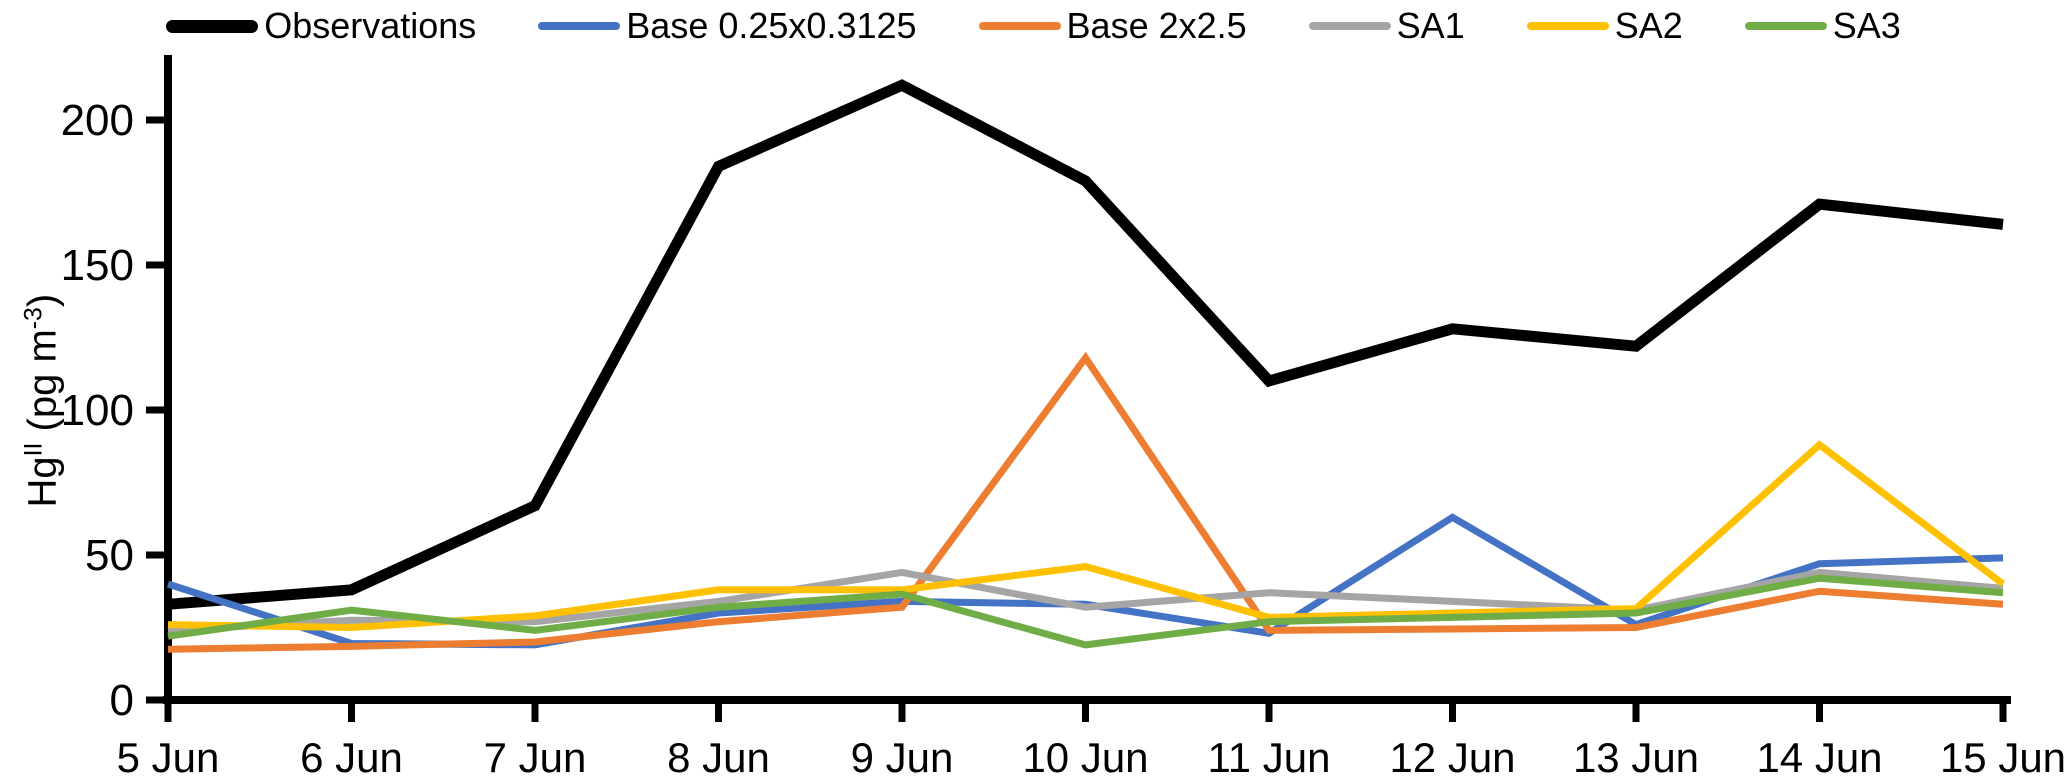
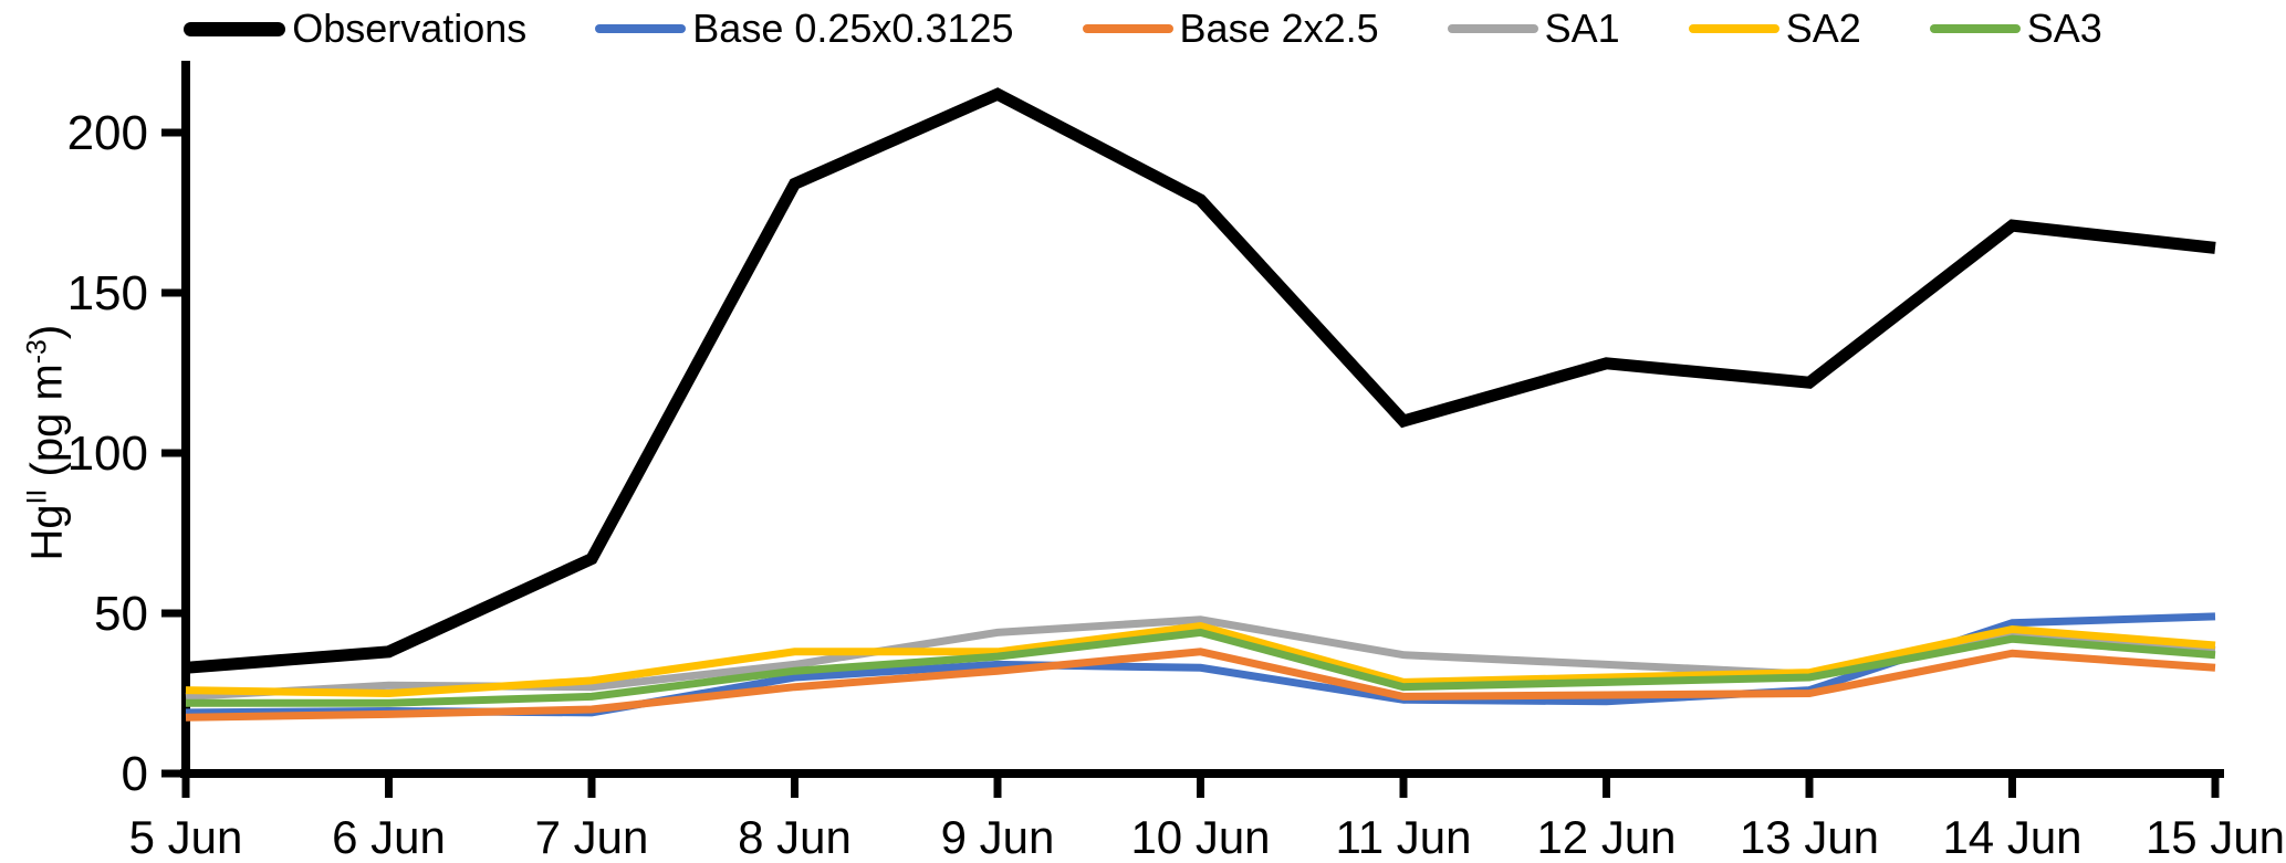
Base 0.25x0.3125/5 Jun: 40 -> 19
SA3/6 Jun: 31 -> 22
Base 2x2.5/10 Jun: 118 -> 38
SA1/10 Jun: 32 -> 48
SA3/10 Jun: 19 -> 44
Base 0.25x0.3125/12 Jun: 63 -> 22
SA2/14 Jun: 88 -> 45
